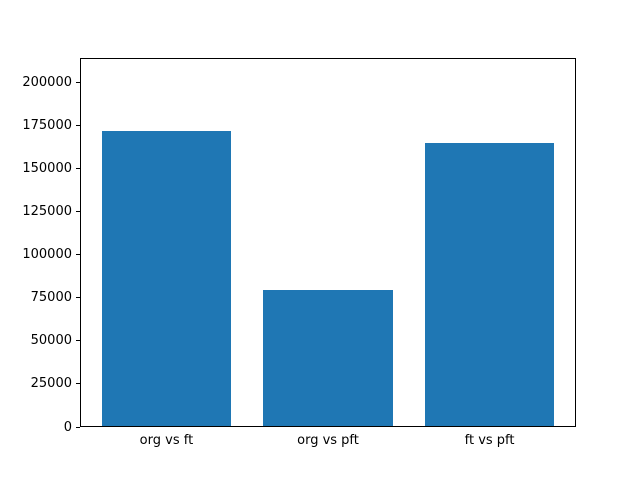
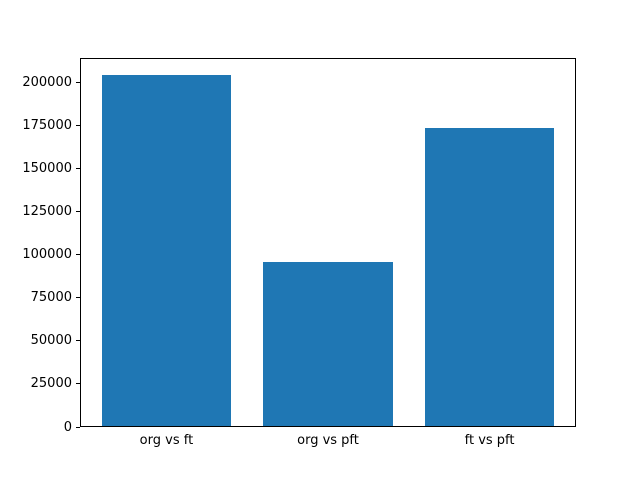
org vs ft: 171000 -> 204000
org vs pft: 79000 -> 95000
ft vs pft: 164000 -> 173000
